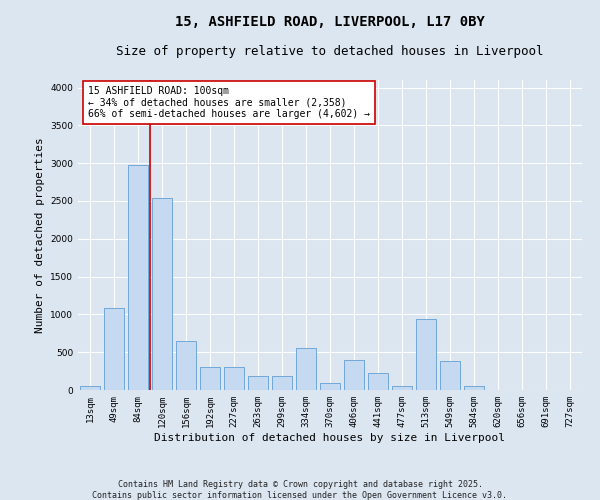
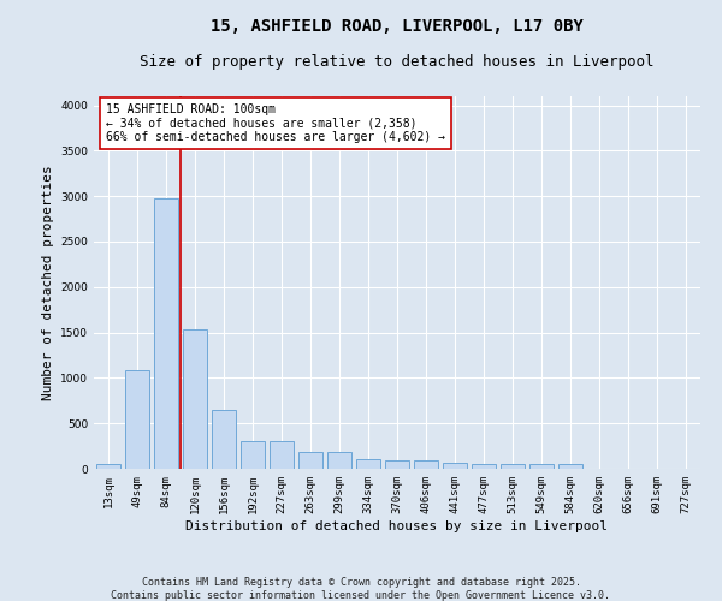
120sqm: 2540 -> 1540
334sqm: 560 -> 100
406sqm: 400 -> 90
441sqm: 220 -> 60
513sqm: 940 -> 50
549sqm: 380 -> 50
